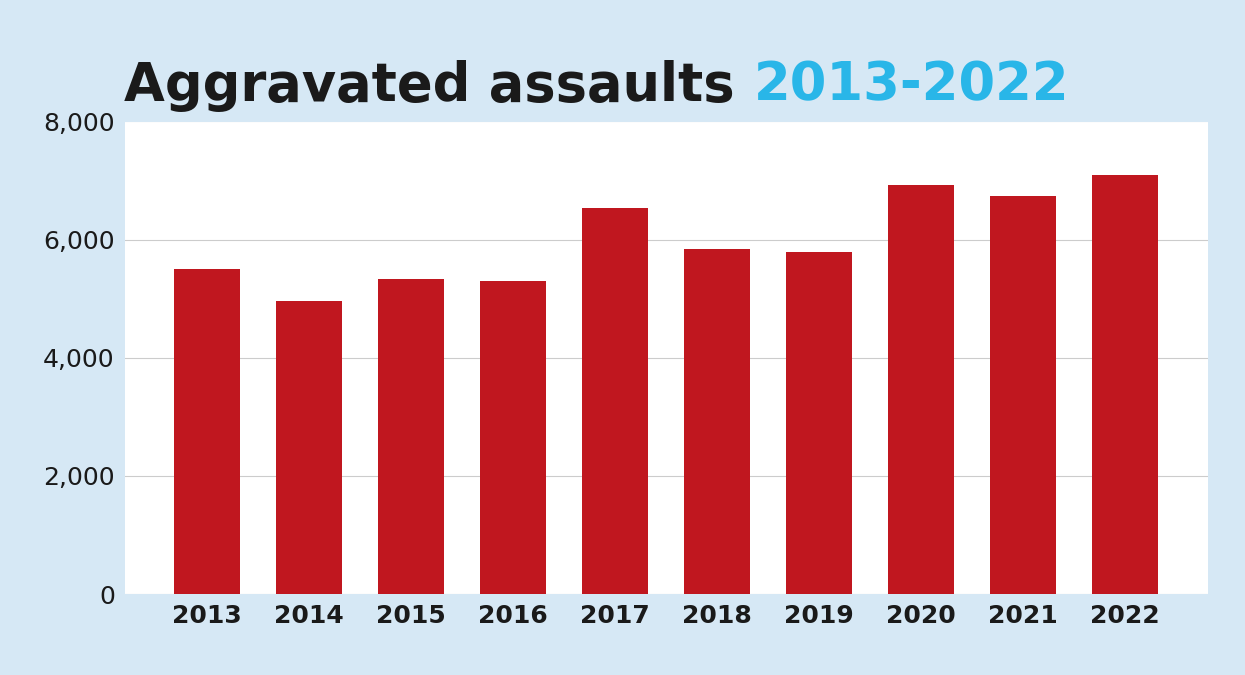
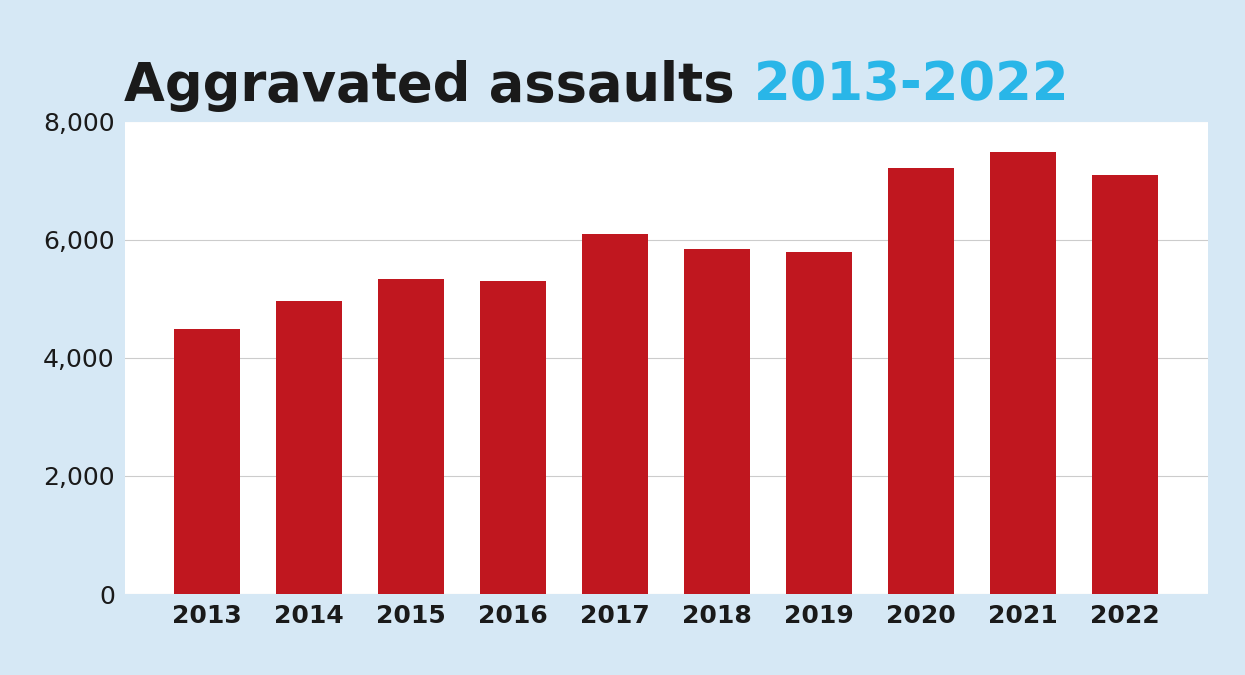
2013: 5,500 -> 4,490
2017: 6,540 -> 6,100
2020: 6,920 -> 7,210
2021: 6,740 -> 7,490
